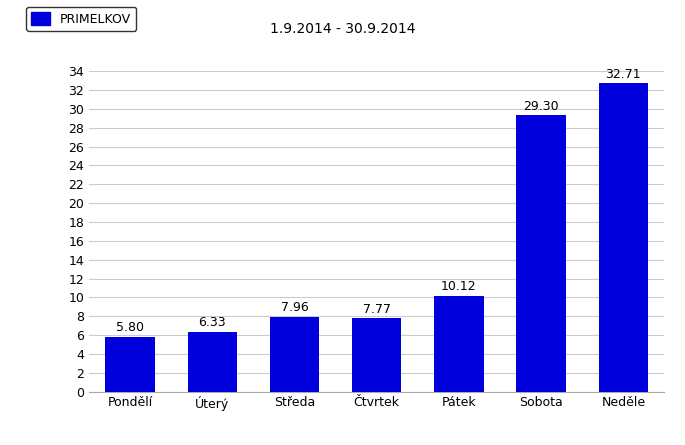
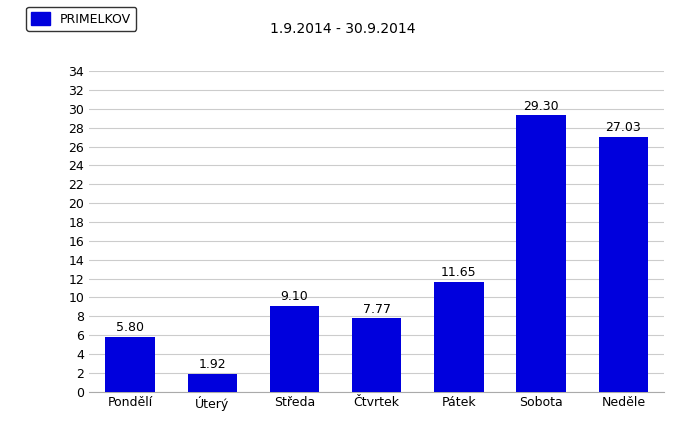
Úterý: 6.33 -> 1.92
Středa: 7.96 -> 9.10
Pátek: 10.12 -> 11.65
Neděle: 32.71 -> 27.03
